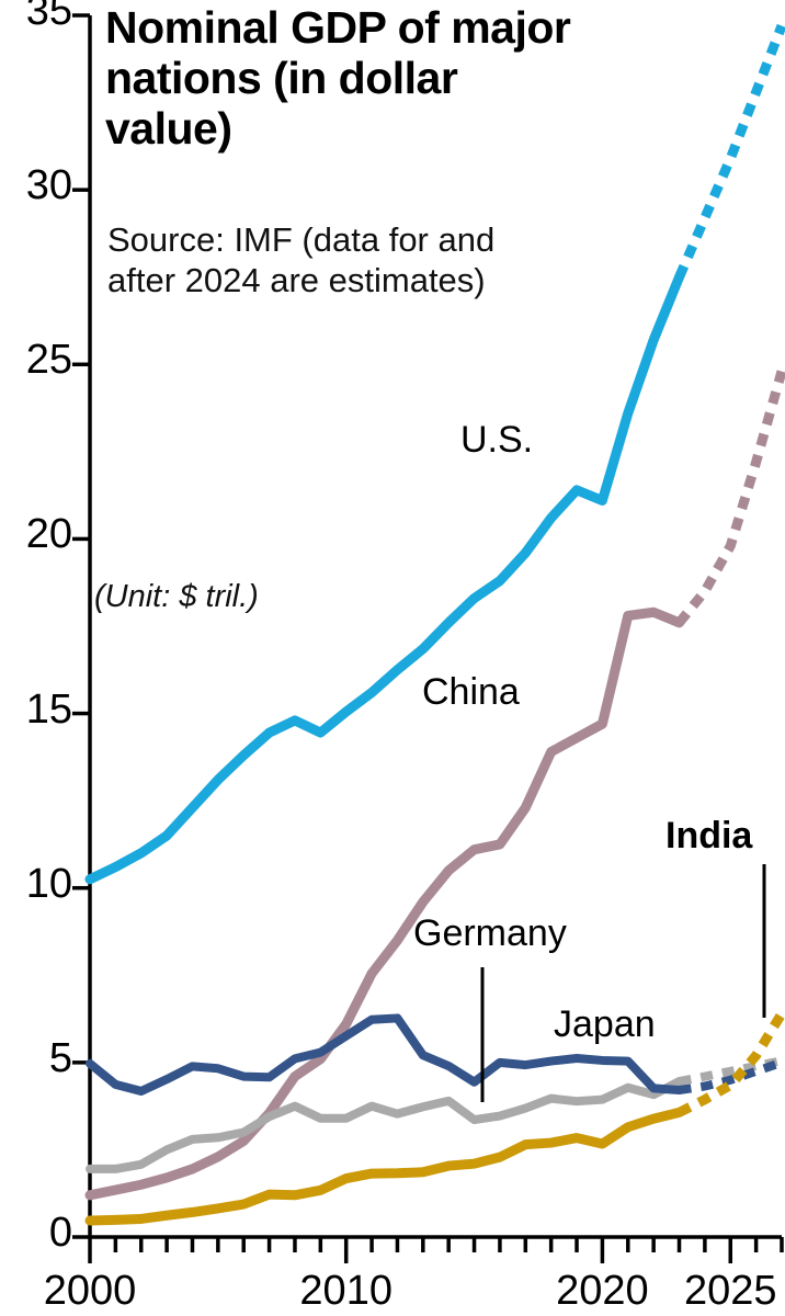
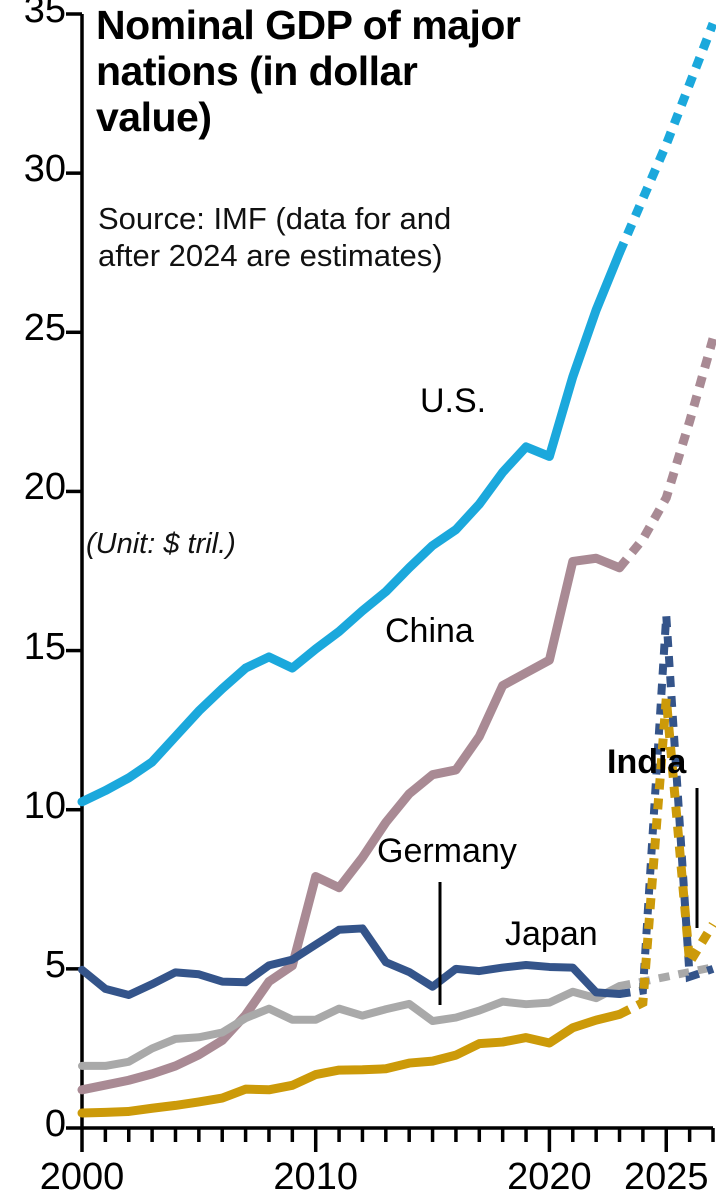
China/2010: 6.1 -> 7.9
Japan/2025: 4.5 -> 16.1
India/2025: 4.3 -> 13.5
